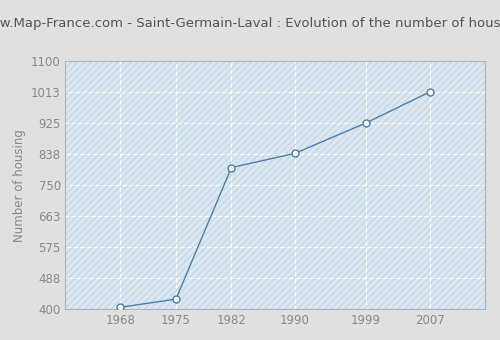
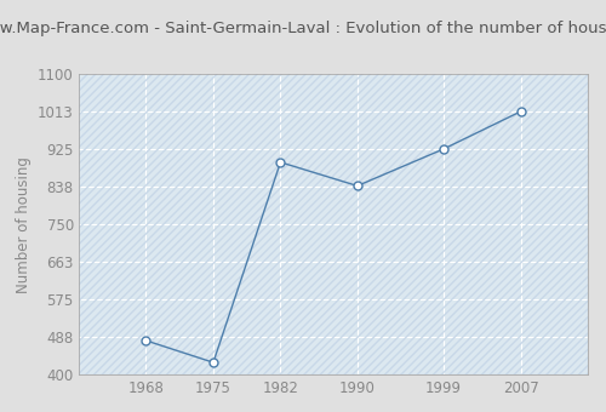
1968: 406 -> 480
1982: 800 -> 895
